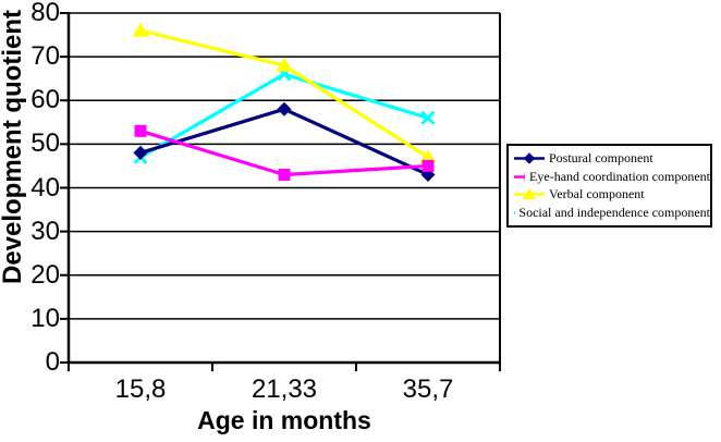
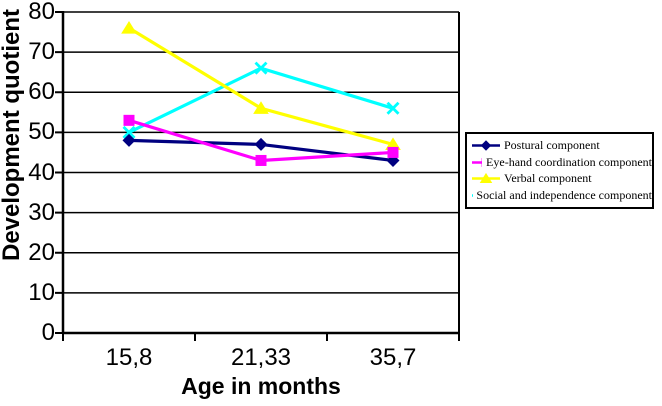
Social and independence component/15,8: 47 -> 50
Postural component/21,33: 58 -> 47
Verbal component/21,33: 68 -> 56
